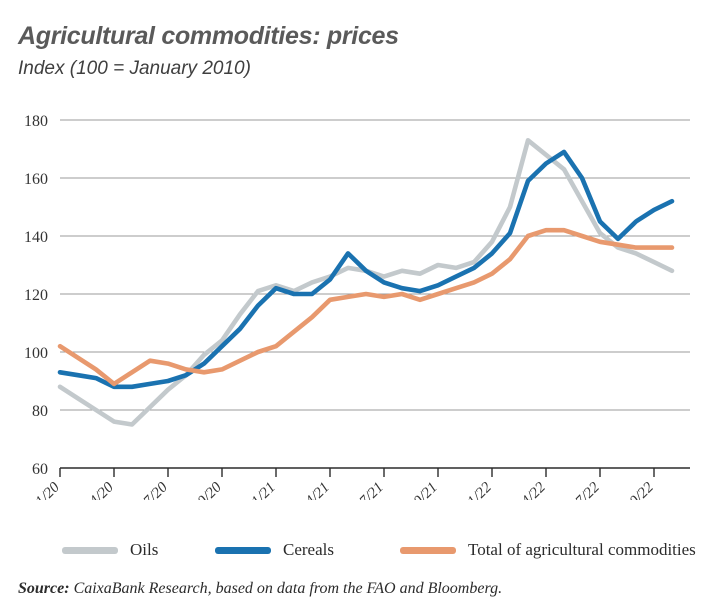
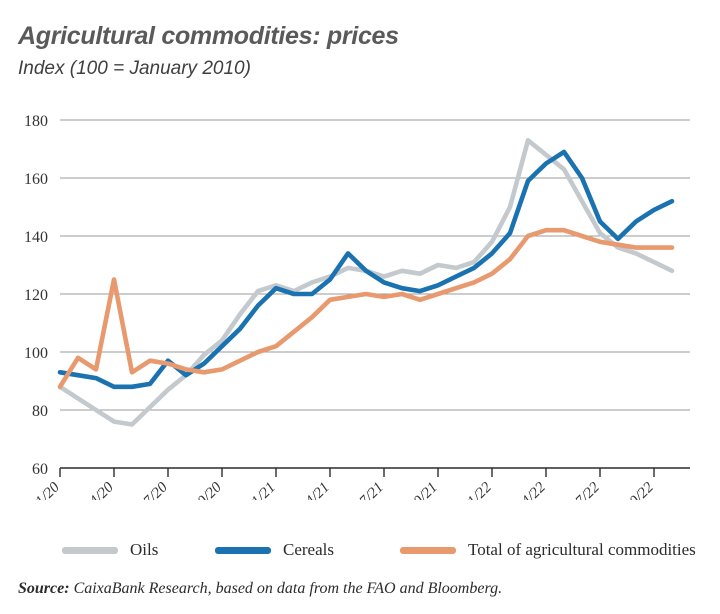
Total of agricultural commodities/01/20: 102 -> 88
Total of agricultural commodities/04/20: 89 -> 125
Cereals/07/20: 90 -> 97
